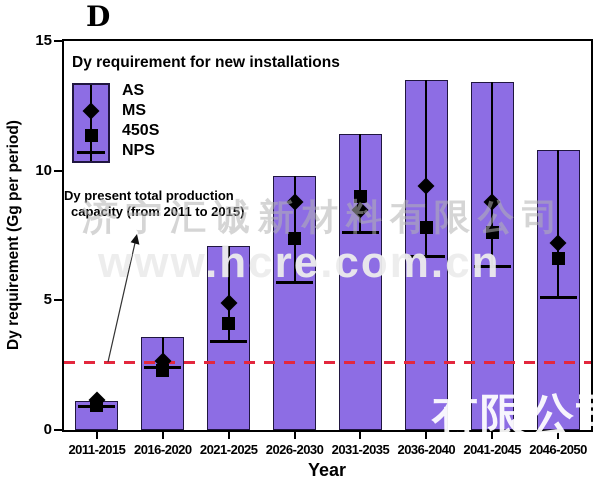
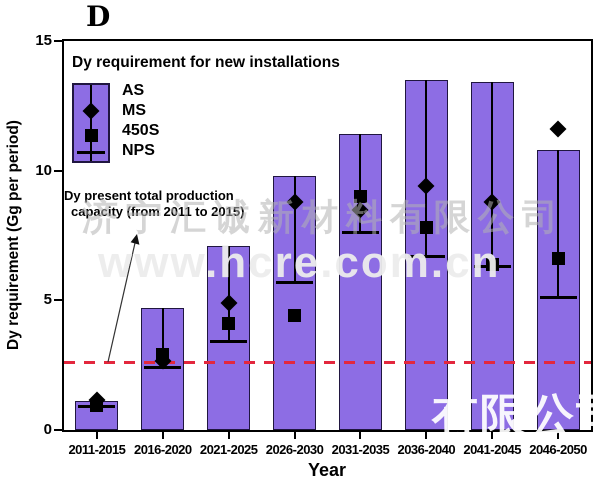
AS/2016-2020: 3.6 -> 4.7
450S/2016-2020: 2.3 -> 2.9
450S/2026-2030: 7.4 -> 4.4
450S/2041-2045: 7.6 -> 6.4
MS/2046-2050: 7.2 -> 11.6
